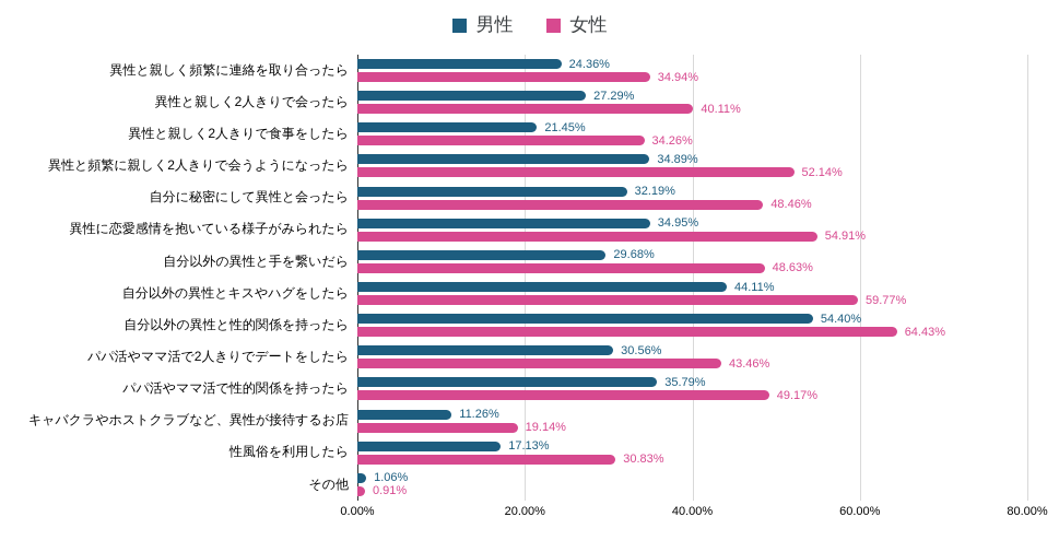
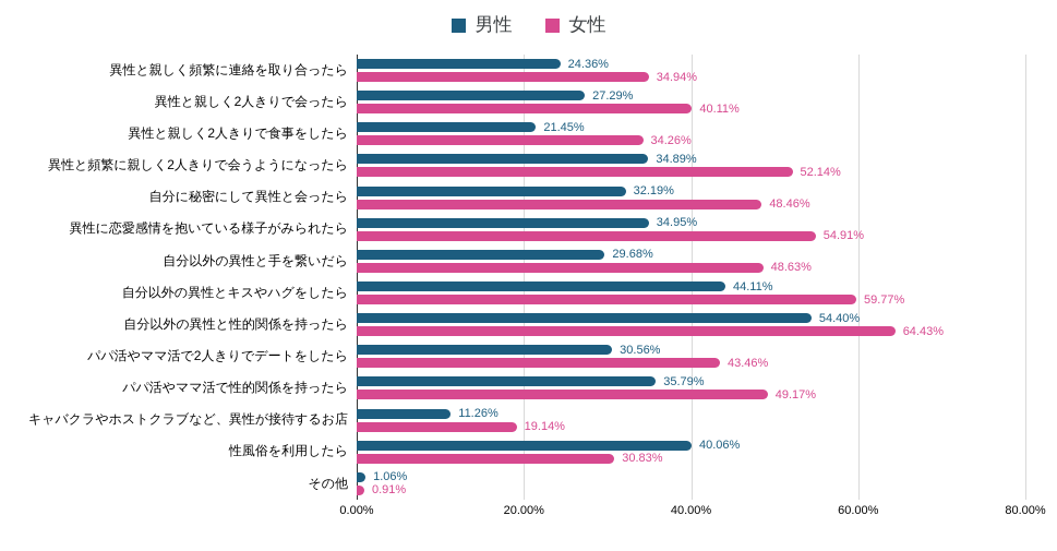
男性/性風俗を利用したら: 17.13% -> 40.06%
